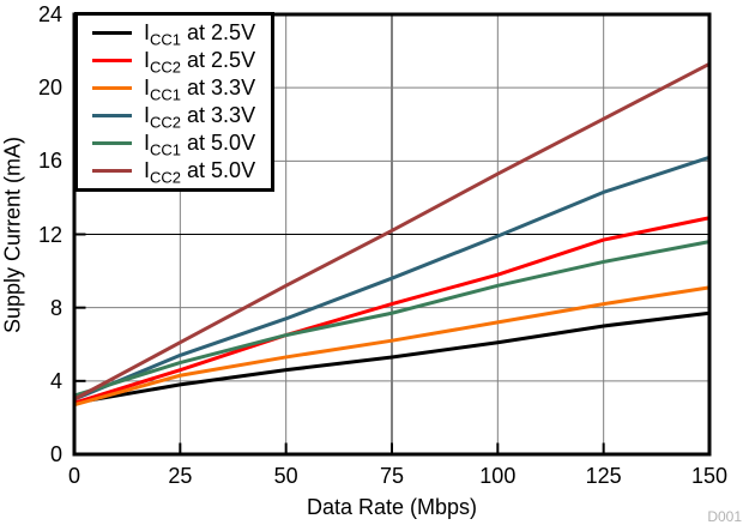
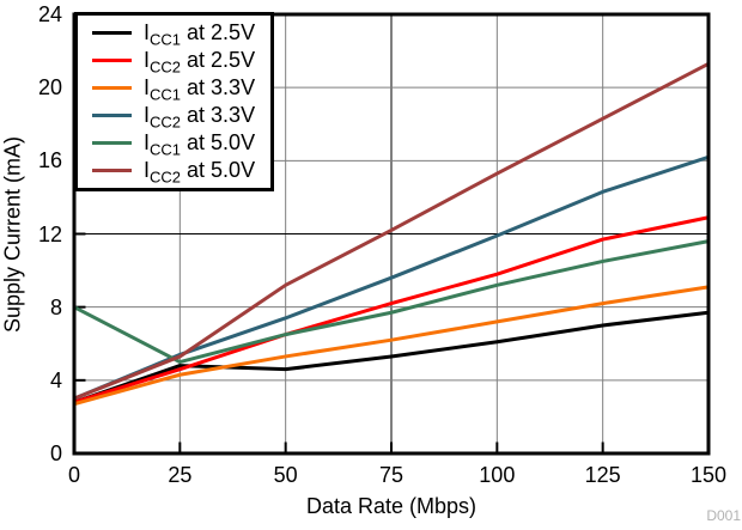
ICC1 at 5.0V/0: 3.2 -> 8.0
ICC1 at 2.5V/25: 3.8 -> 4.8
ICC2 at 5.0V/25: 6.1 -> 5.3
